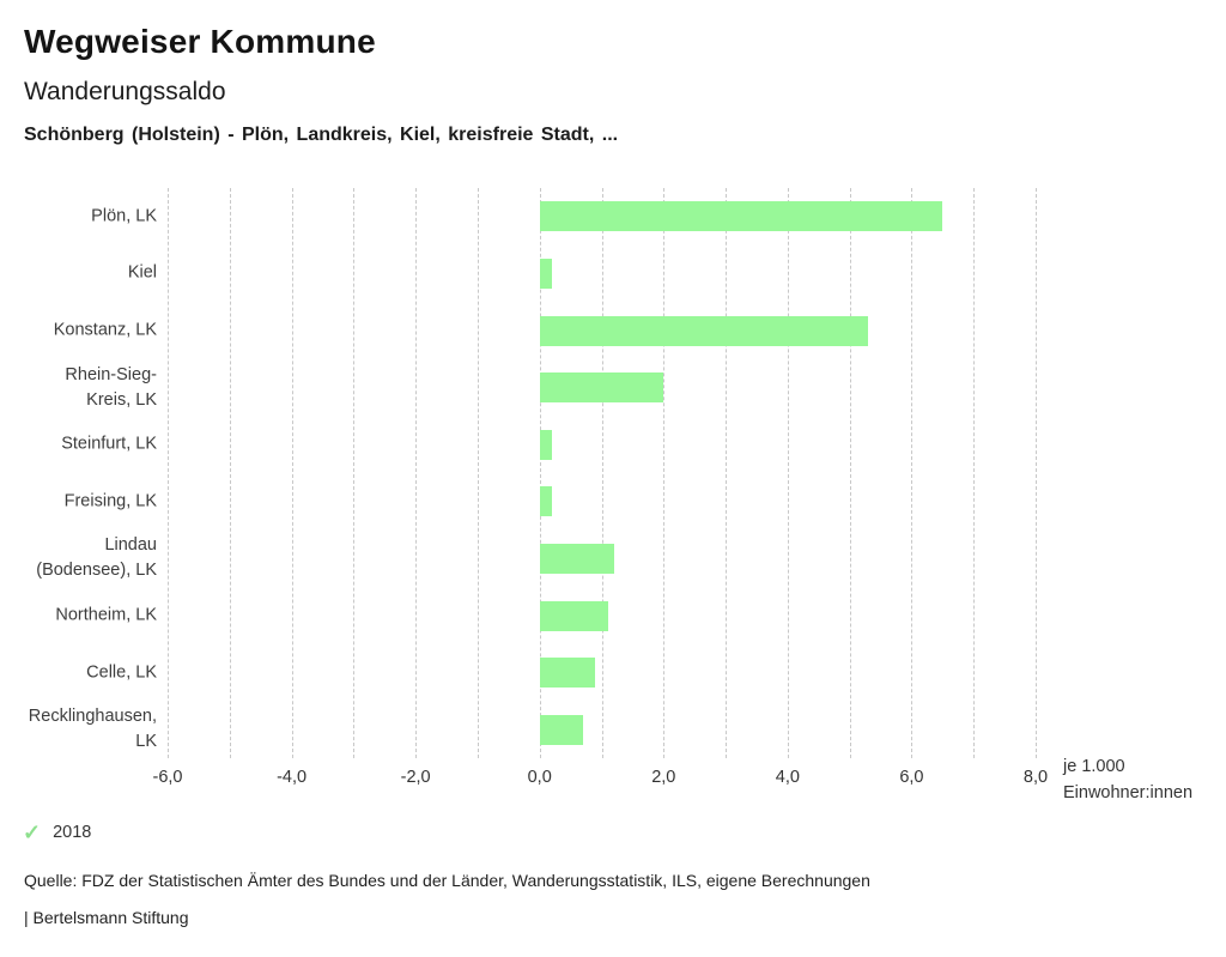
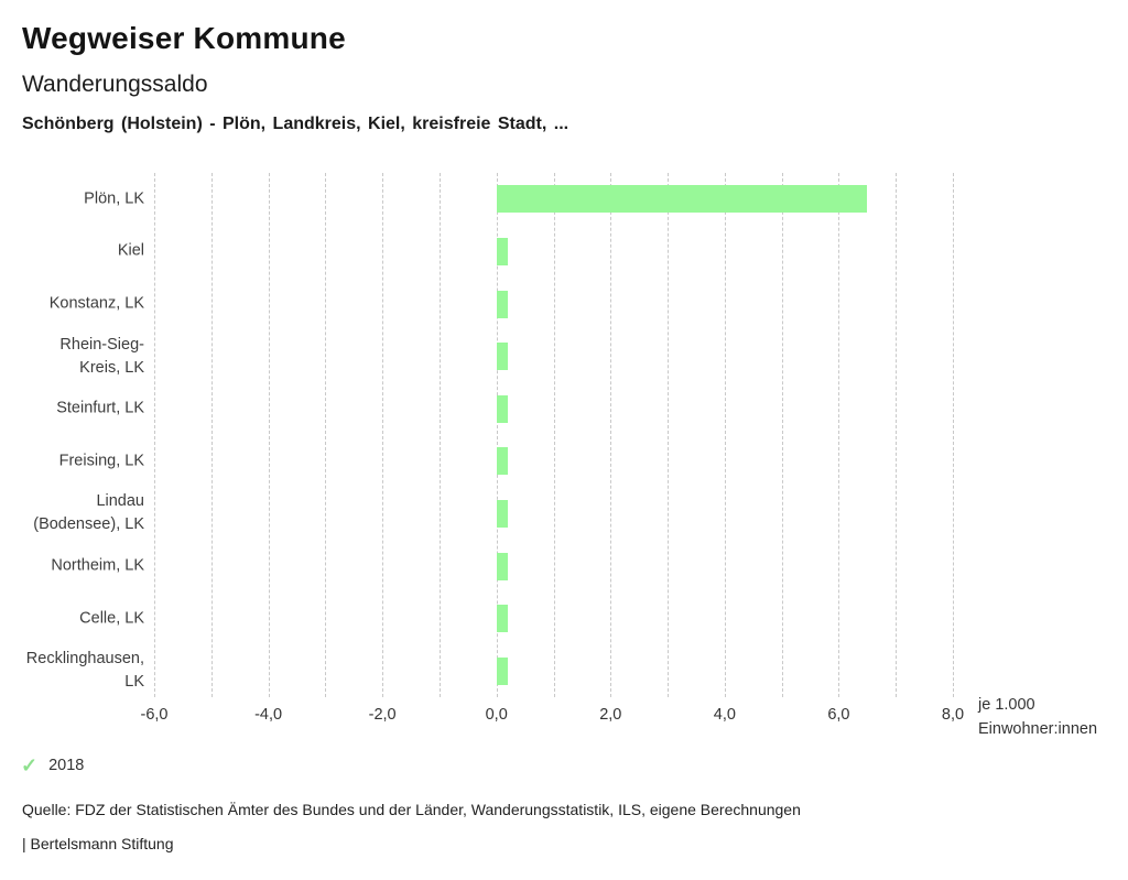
Konstanz, LK: 5,3 -> 0,2
Rhein-Sieg- Kreis, LK: 2,0 -> 0,2
Lindau (Bodensee), LK: 1,2 -> 0,2
Northeim, LK: 1,1 -> 0,2
Celle, LK: 0,9 -> 0,2
Recklinghausen, LK: 0,7 -> 0,2
